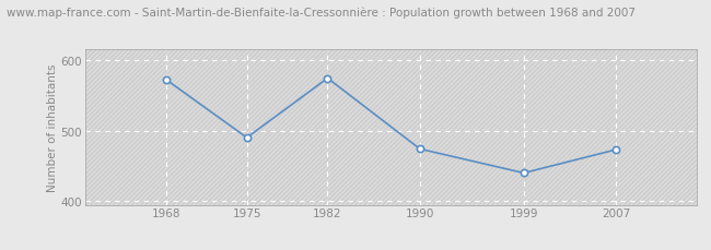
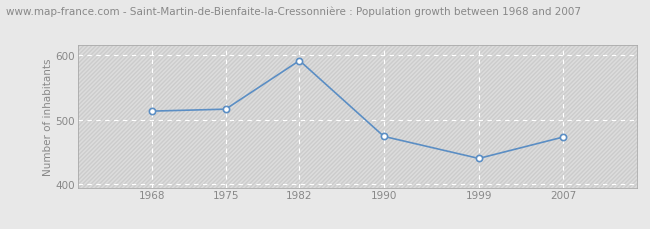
1968: 572 -> 513
1975: 490 -> 516
1982: 574 -> 591
